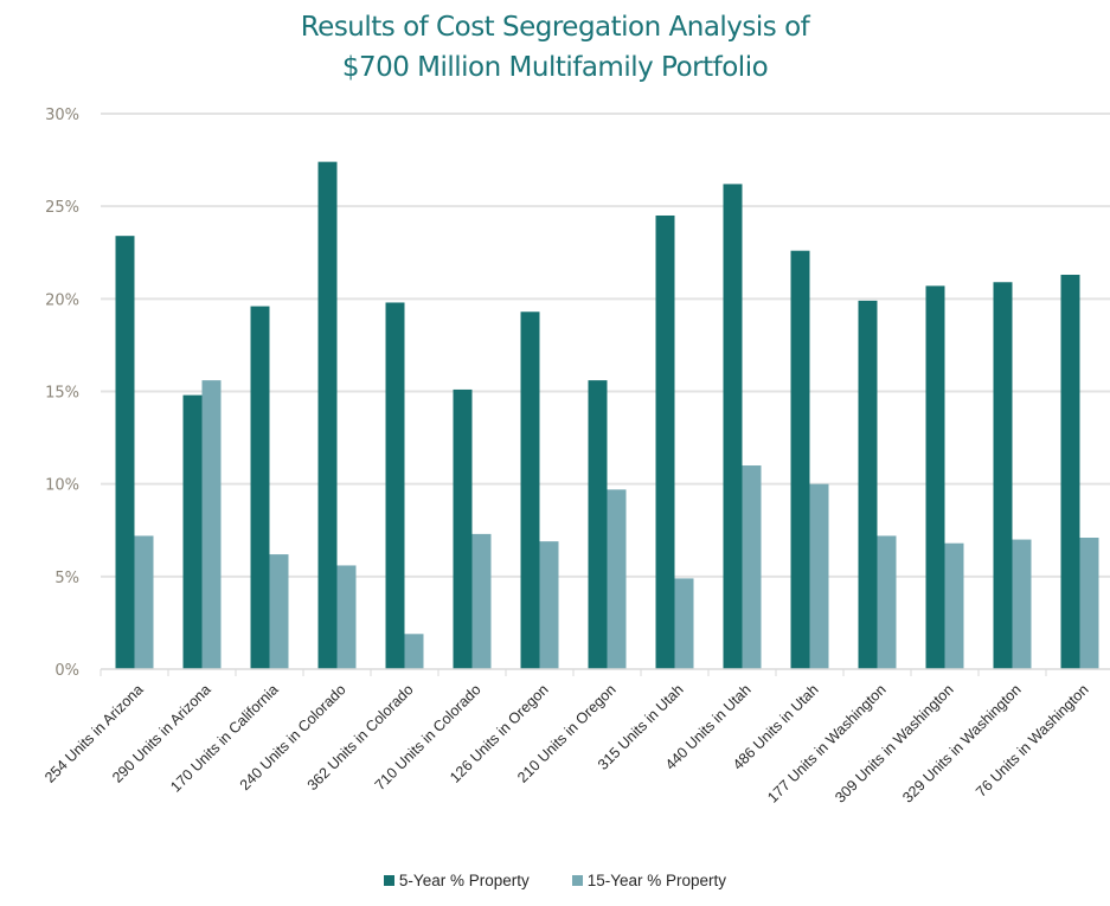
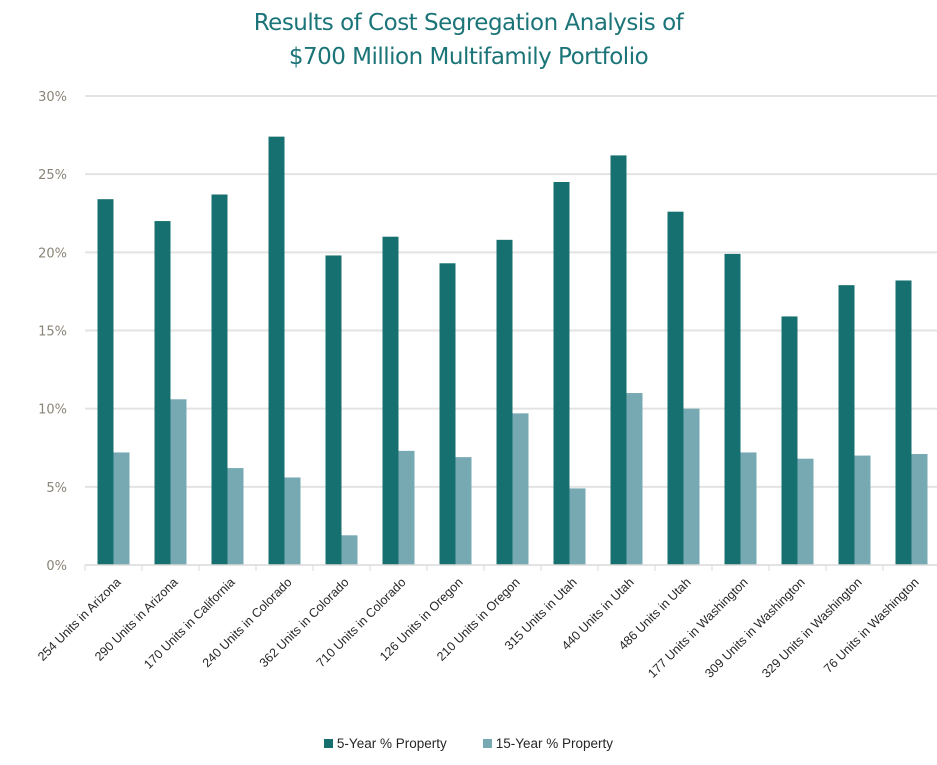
5-Year % Property/290 Units in Arizona: 14.8% -> 22.0%
15-Year % Property/290 Units in Arizona: 15.6% -> 10.6%
5-Year % Property/170 Units in California: 19.6% -> 23.7%
5-Year % Property/710 Units in Colorado: 15.1% -> 21.0%
5-Year % Property/210 Units in Oregon: 15.6% -> 20.8%
5-Year % Property/309 Units in Washington: 20.7% -> 15.9%
5-Year % Property/329 Units in Washington: 20.9% -> 17.9%
5-Year % Property/76 Units in Washington: 21.3% -> 18.2%
